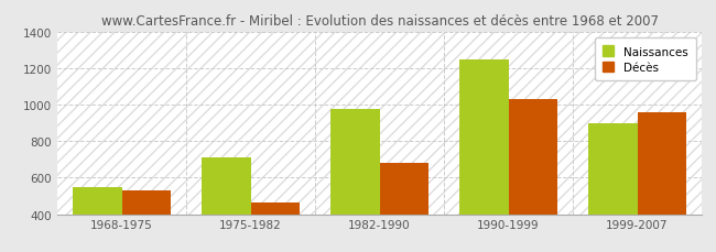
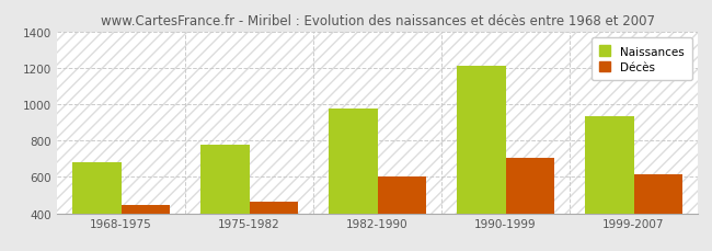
Naissances/1968-1975: 550 -> 680
Décès/1968-1975: 530 -> 440
Naissances/1975-1982: 710 -> 780
Décès/1982-1990: 680 -> 600
Naissances/1990-1999: 1250 -> 1210
Décès/1990-1999: 1030 -> 700
Naissances/1999-2007: 900 -> 940
Décès/1999-2007: 960 -> 620
